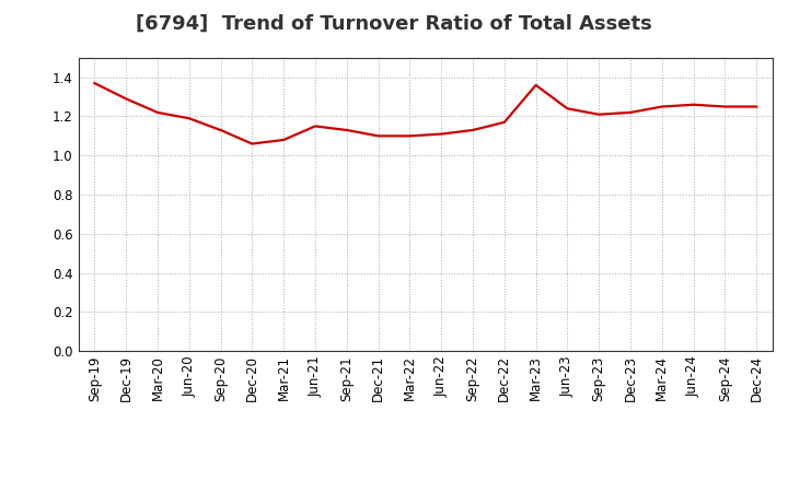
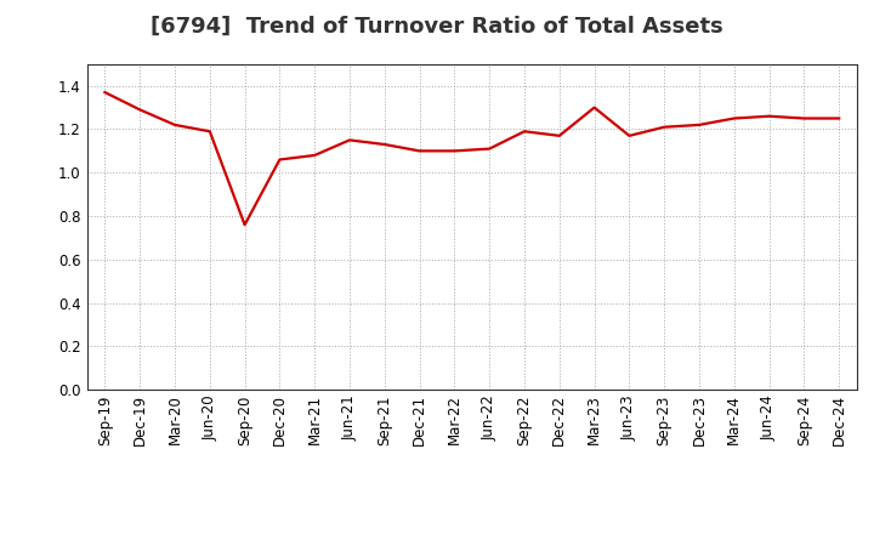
Sep-20: 1.13 -> 0.76
Sep-22: 1.13 -> 1.19
Mar-23: 1.36 -> 1.30
Jun-23: 1.24 -> 1.17
